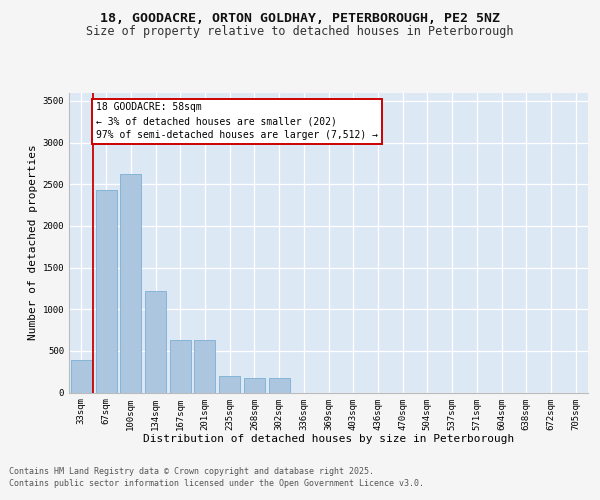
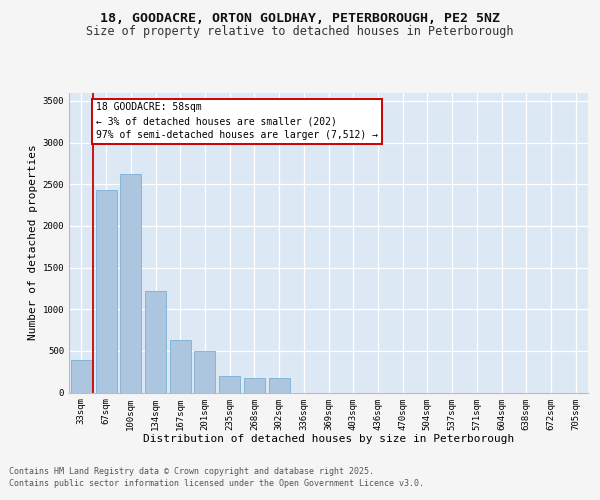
201sqm: 630 -> 500
